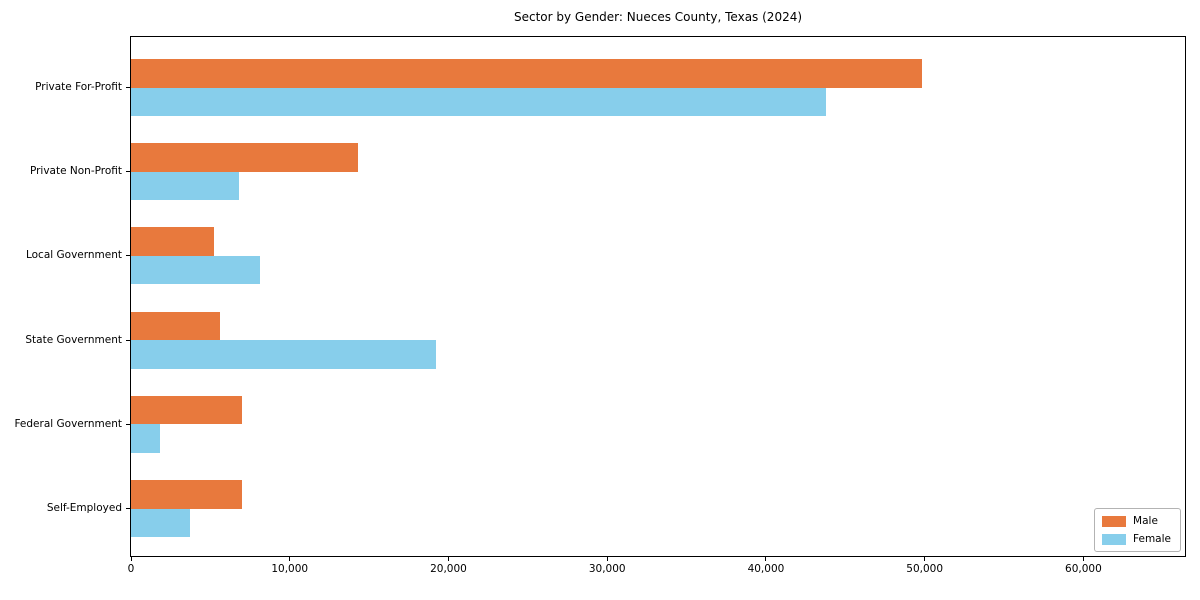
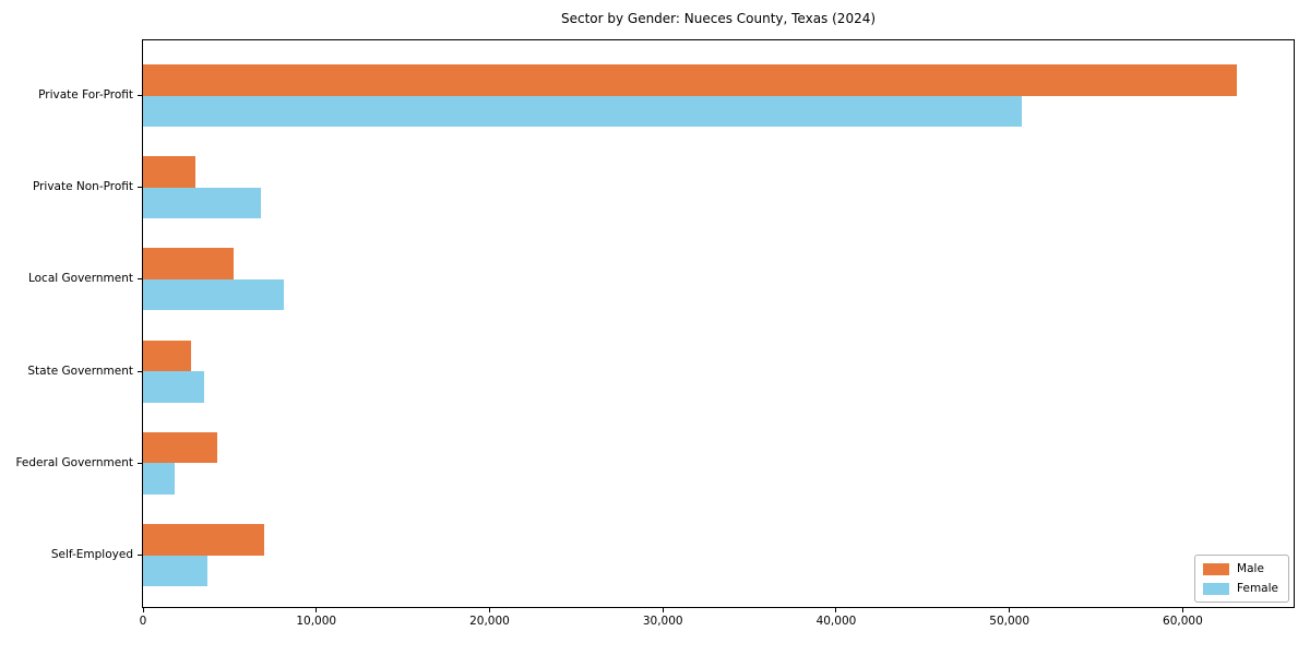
Male/Private For-Profit: 49800 -> 63100
Female/Private For-Profit: 43800 -> 50700
Male/Private Non-Profit: 14300 -> 3000
Male/State Government: 5600 -> 2800
Female/State Government: 19200 -> 3500
Male/Federal Government: 7000 -> 4300
